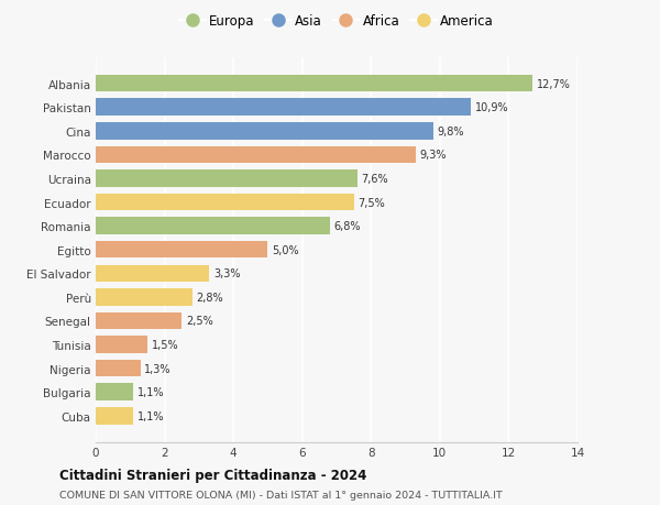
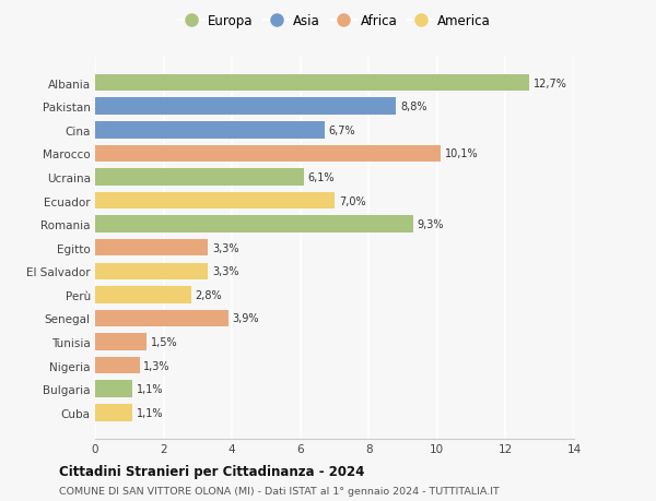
Pakistan: 10,9% -> 8,8%
Cina: 9,8% -> 6,7%
Marocco: 9,3% -> 10,1%
Ucraina: 7,6% -> 6,1%
Ecuador: 7,5% -> 7,0%
Romania: 6,8% -> 9,3%
Egitto: 5,0% -> 3,3%
Senegal: 2,5% -> 3,9%
